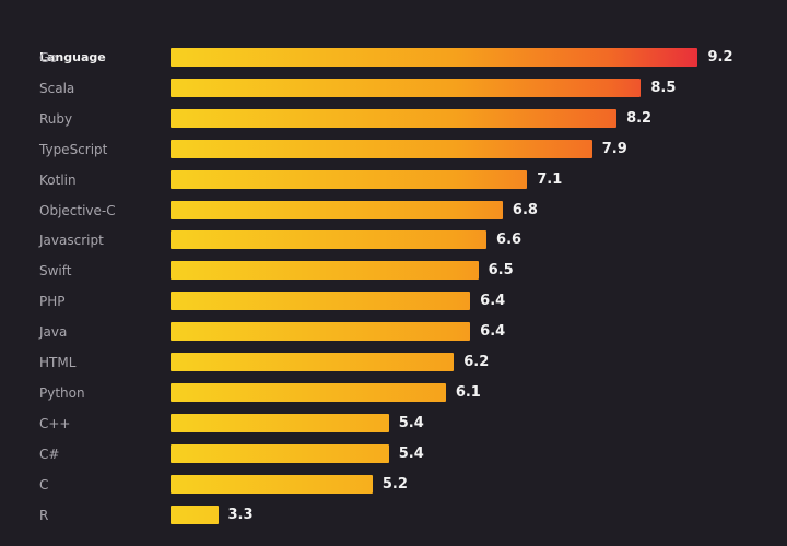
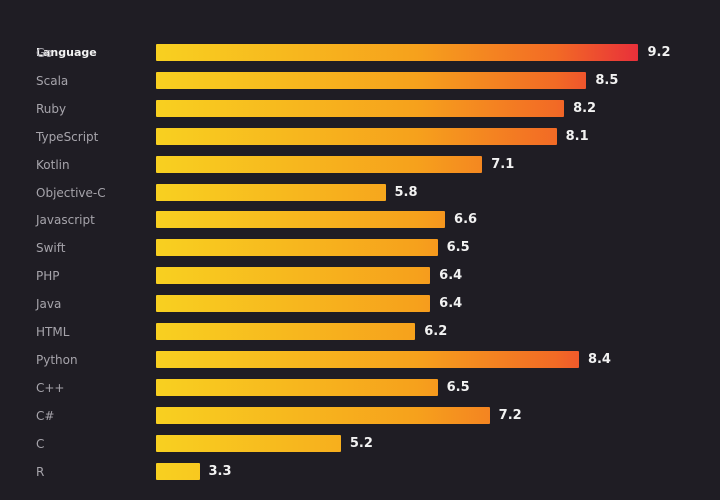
TypeScript: 7.9 -> 8.1
Objective-C: 6.8 -> 5.8
Python: 6.1 -> 8.4
C++: 5.4 -> 6.5
C#: 5.4 -> 7.2
